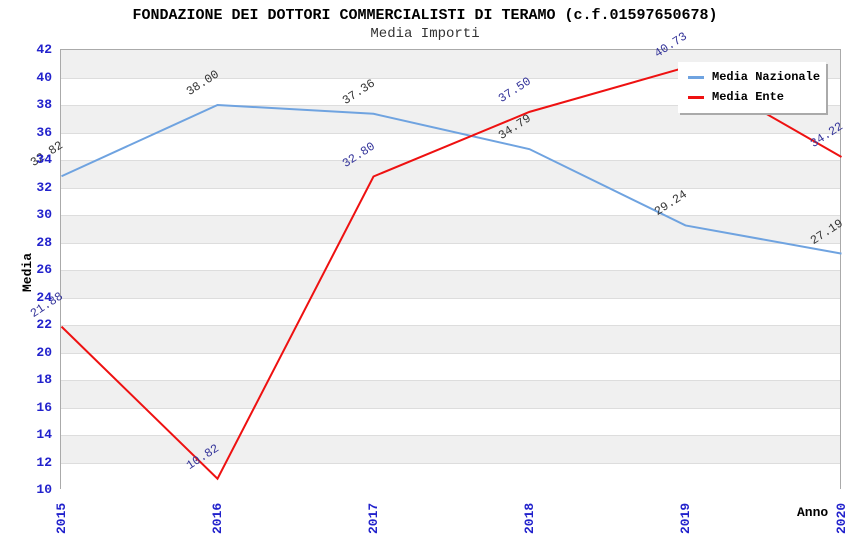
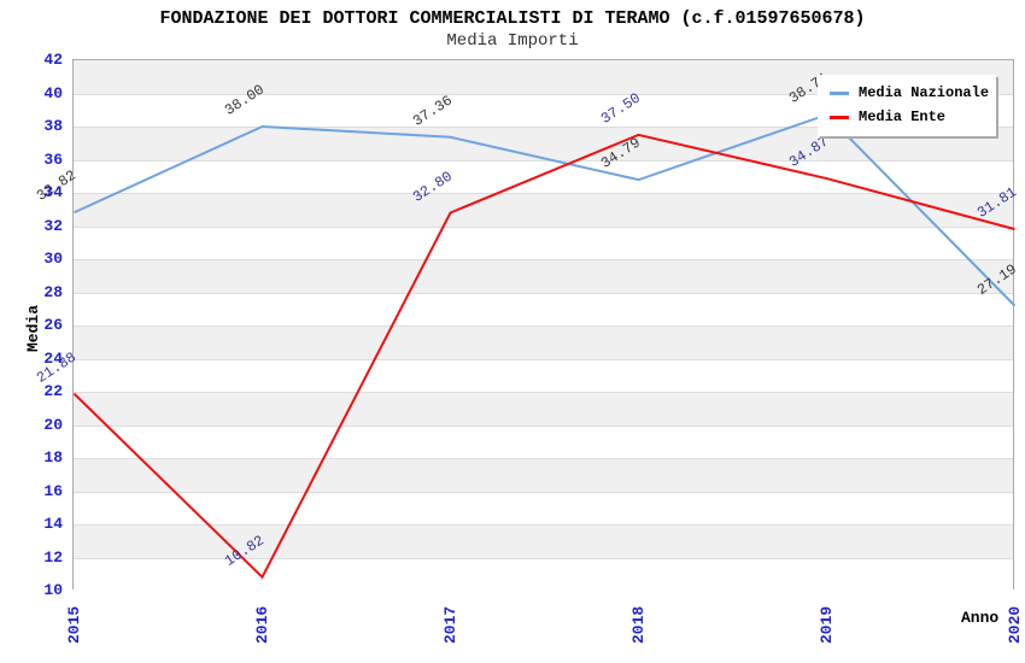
Media Nazionale/2019: 29.24 -> 38.71
Media Ente/2019: 40.73 -> 34.87
Media Ente/2020: 34.22 -> 31.81
